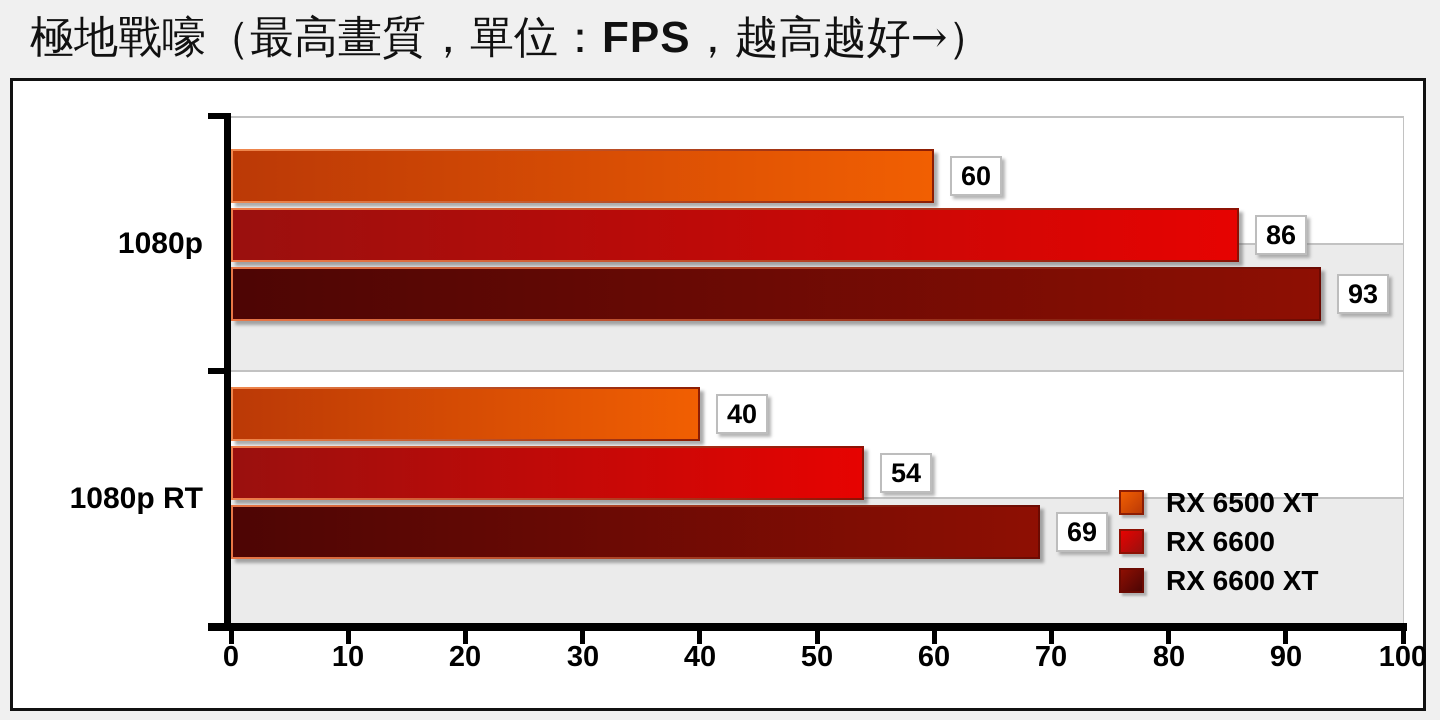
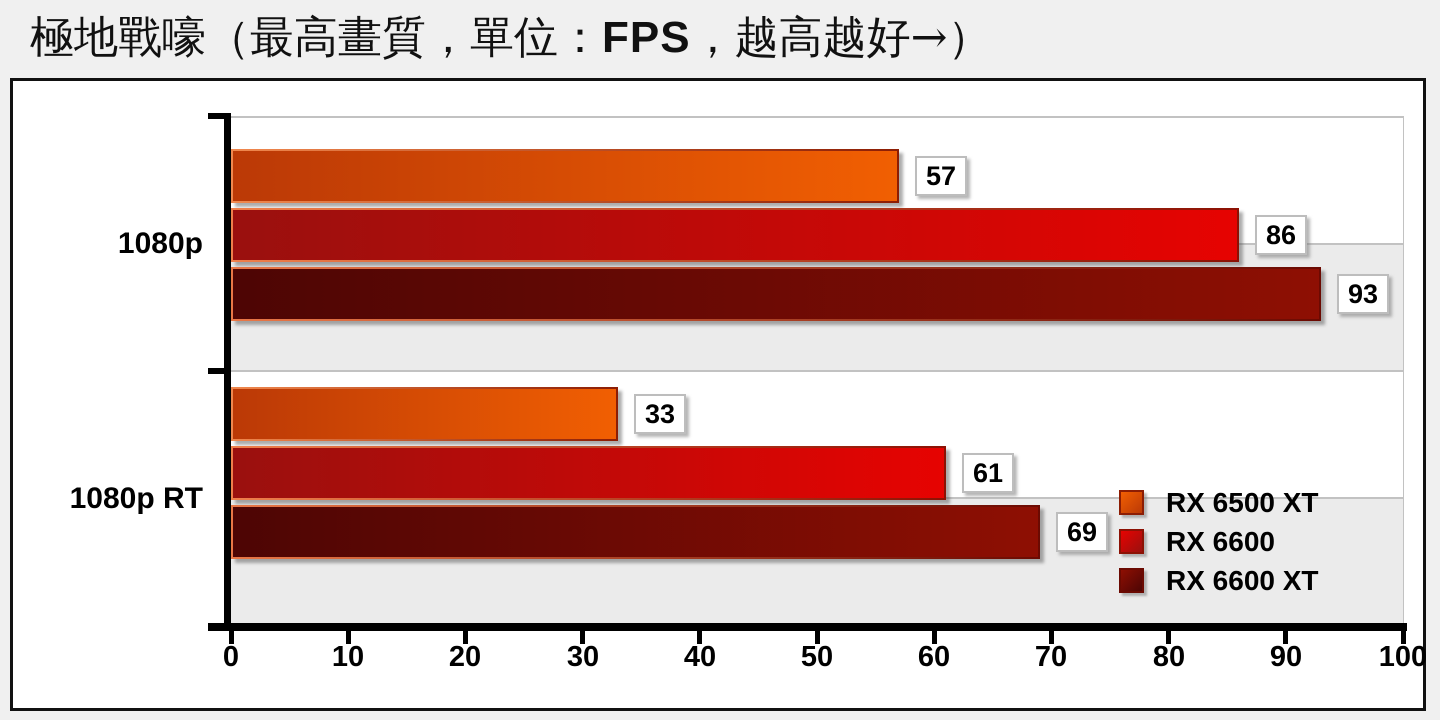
RX 6500 XT/1080p: 60 -> 57
RX 6500 XT/1080p RT: 40 -> 33
RX 6600/1080p RT: 54 -> 61
